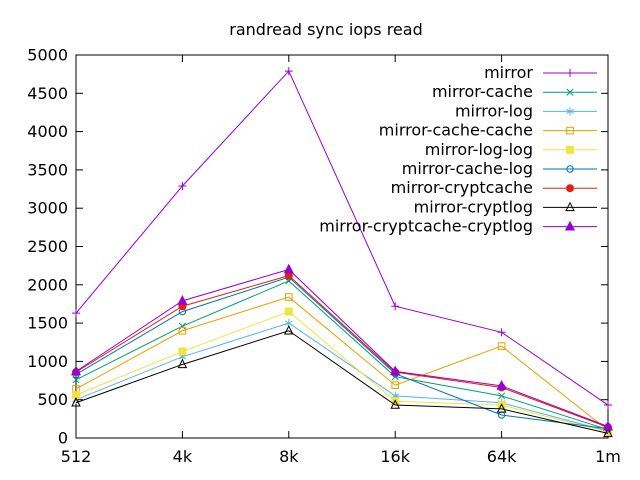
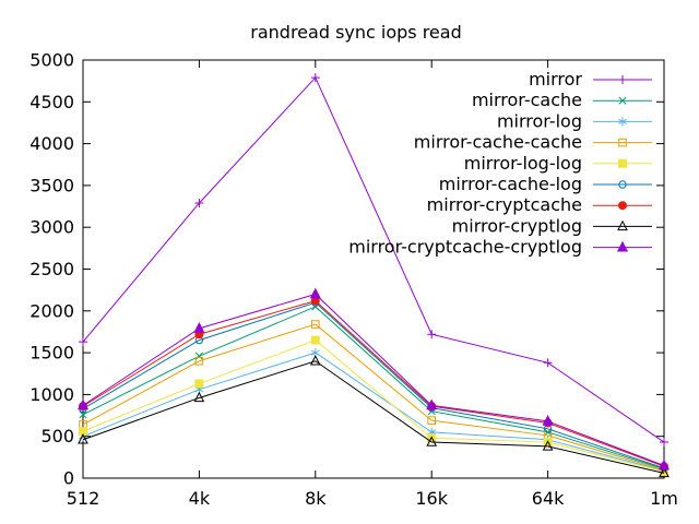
mirror-cache-cache/64k: 1200 -> 500
mirror-cache-log/64k: 300 -> 600
